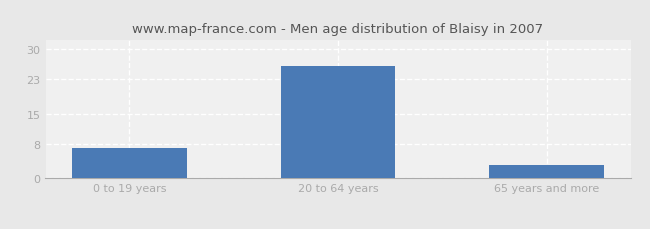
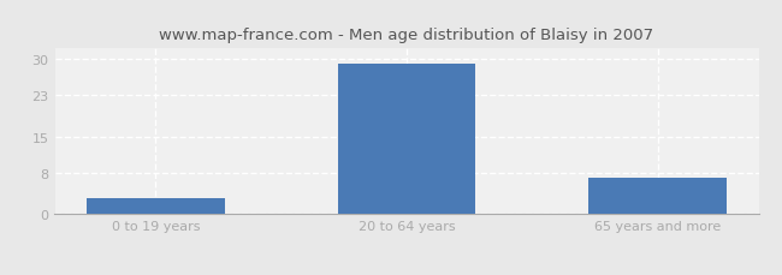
0 to 19 years: 7 -> 3
20 to 64 years: 26 -> 29
65 years and more: 3 -> 7
